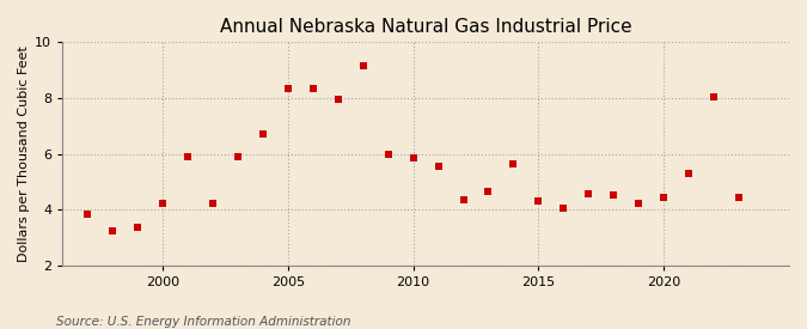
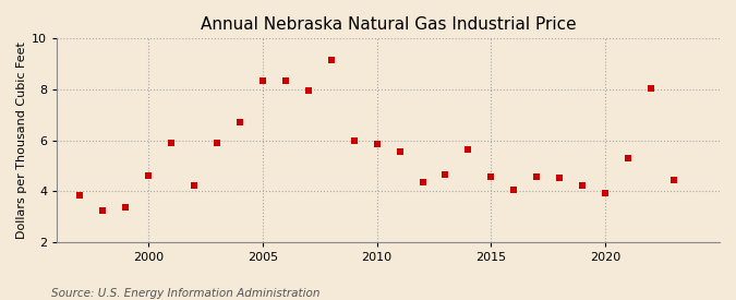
2000: 4.20 -> 4.62
2015: 4.30 -> 4.55
2020: 4.45 -> 3.90
